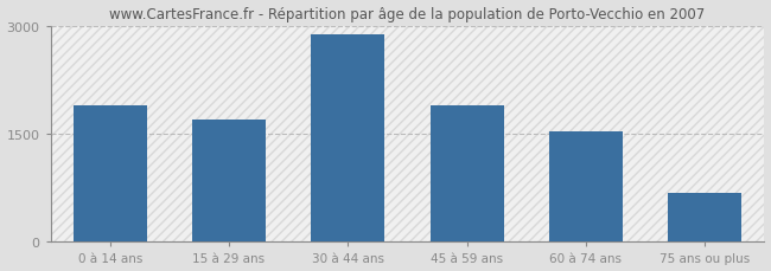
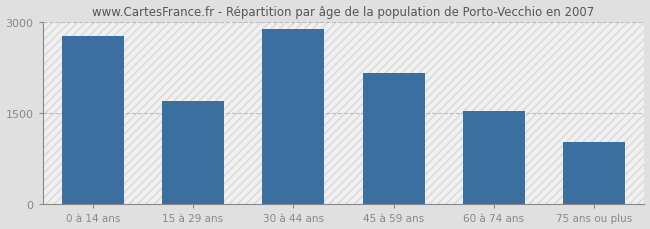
0 à 14 ans: 1900 -> 2760
45 à 59 ans: 1900 -> 2160
75 ans ou plus: 680 -> 1020
